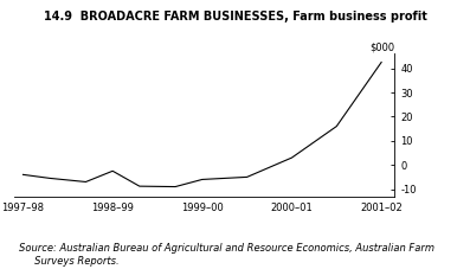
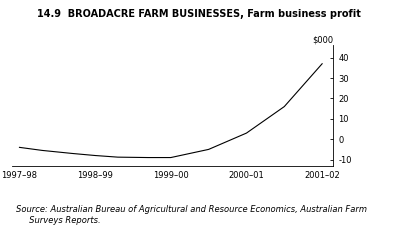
1998–99: -2.5 -> -8.0
1999–00: -6.0 -> -9.0
2001–02: 42.5 -> 37.0
